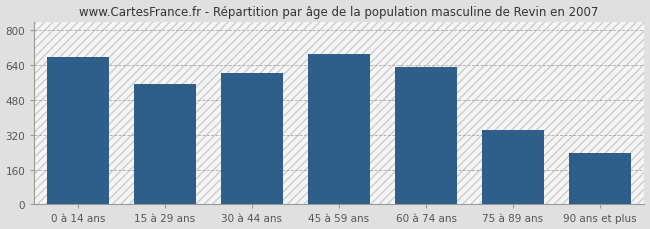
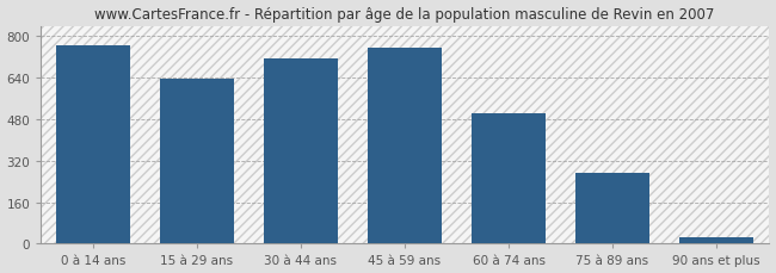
0 à 14 ans: 675 -> 762
15 à 29 ans: 555 -> 634
30 à 44 ans: 605 -> 716
45 à 59 ans: 690 -> 756
60 à 74 ans: 630 -> 502
75 à 89 ans: 340 -> 272
90 ans et plus: 235 -> 25
